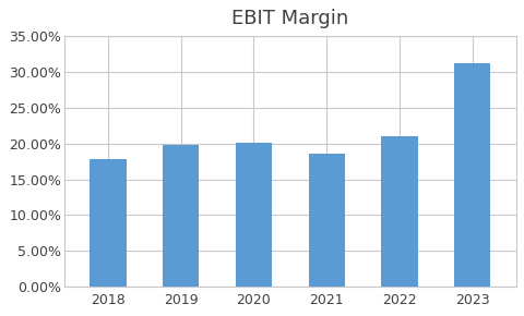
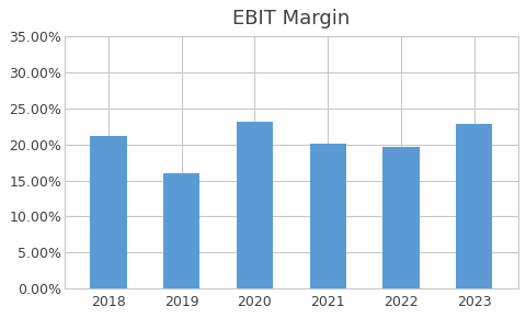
2018: 17.8% -> 21.2%
2019: 19.9% -> 16.0%
2020: 20.2% -> 23.2%
2021: 18.6% -> 20.2%
2022: 21.1% -> 19.6%
2023: 31.2% -> 22.8%
